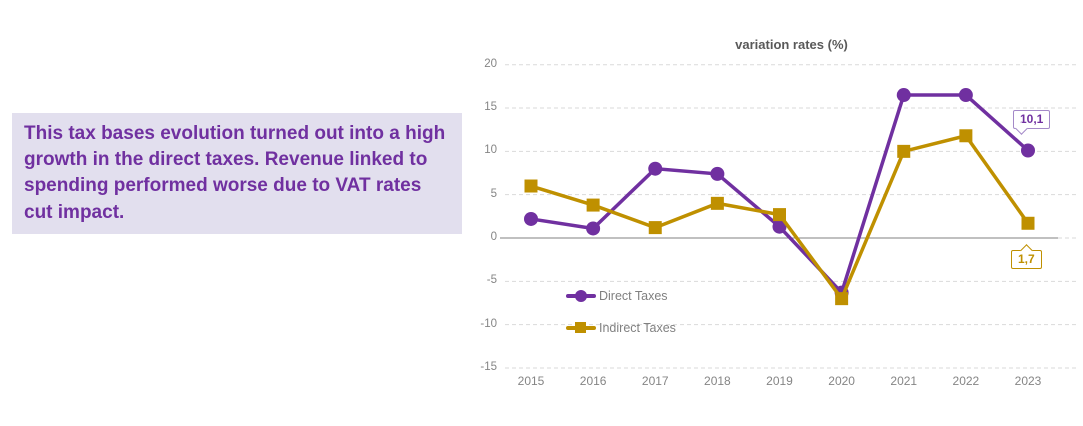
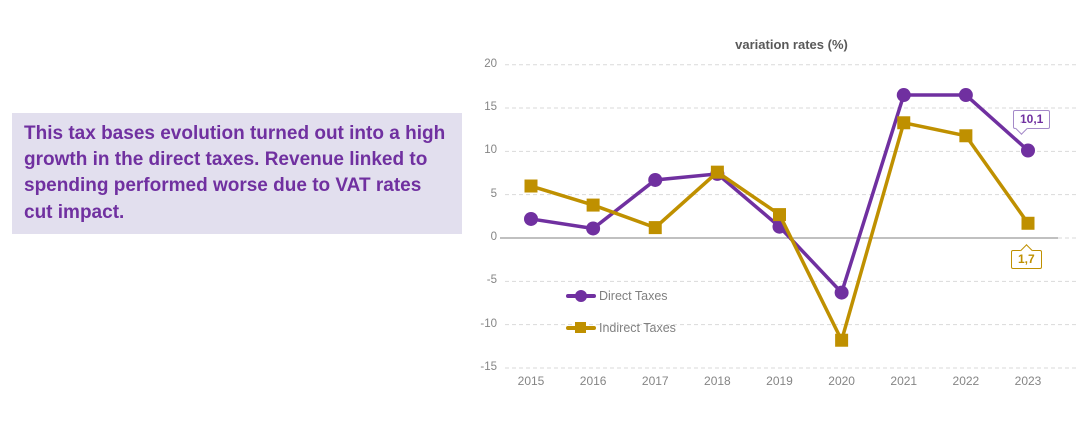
Direct Taxes/2017: 8 -> 7
Indirect Taxes/2018: 4 -> 8
Indirect Taxes/2020: -7 -> -12
Indirect Taxes/2021: 10 -> 13
